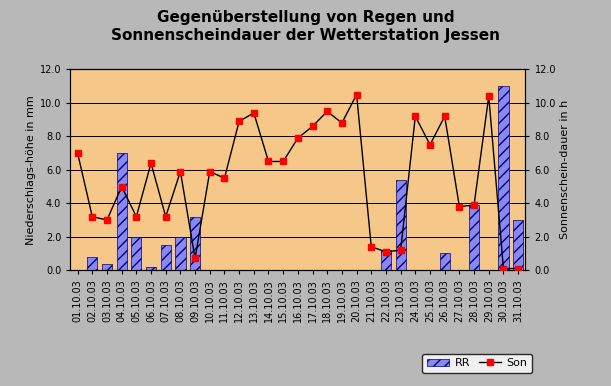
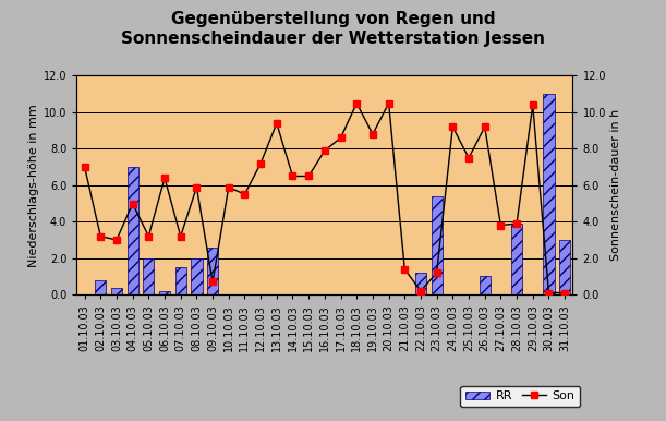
RR/09.10.03: 3.2 -> 2.6
Son/12.10.03: 8.9 -> 7.2
Son/18.10.03: 9.5 -> 10.5
Son/22.10.03: 1.1 -> 0.2
